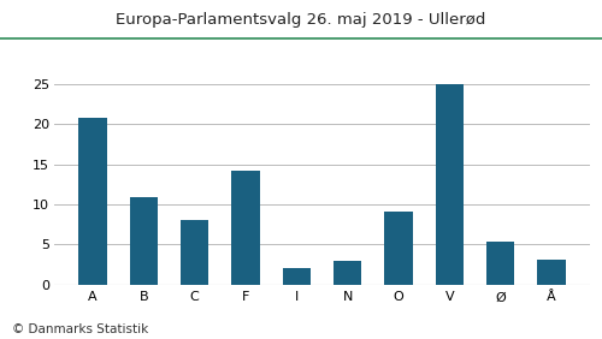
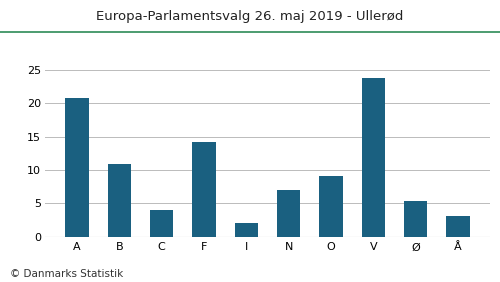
C: 8.0 -> 4.0
N: 2.9 -> 7.0
V: 25.0 -> 23.8
